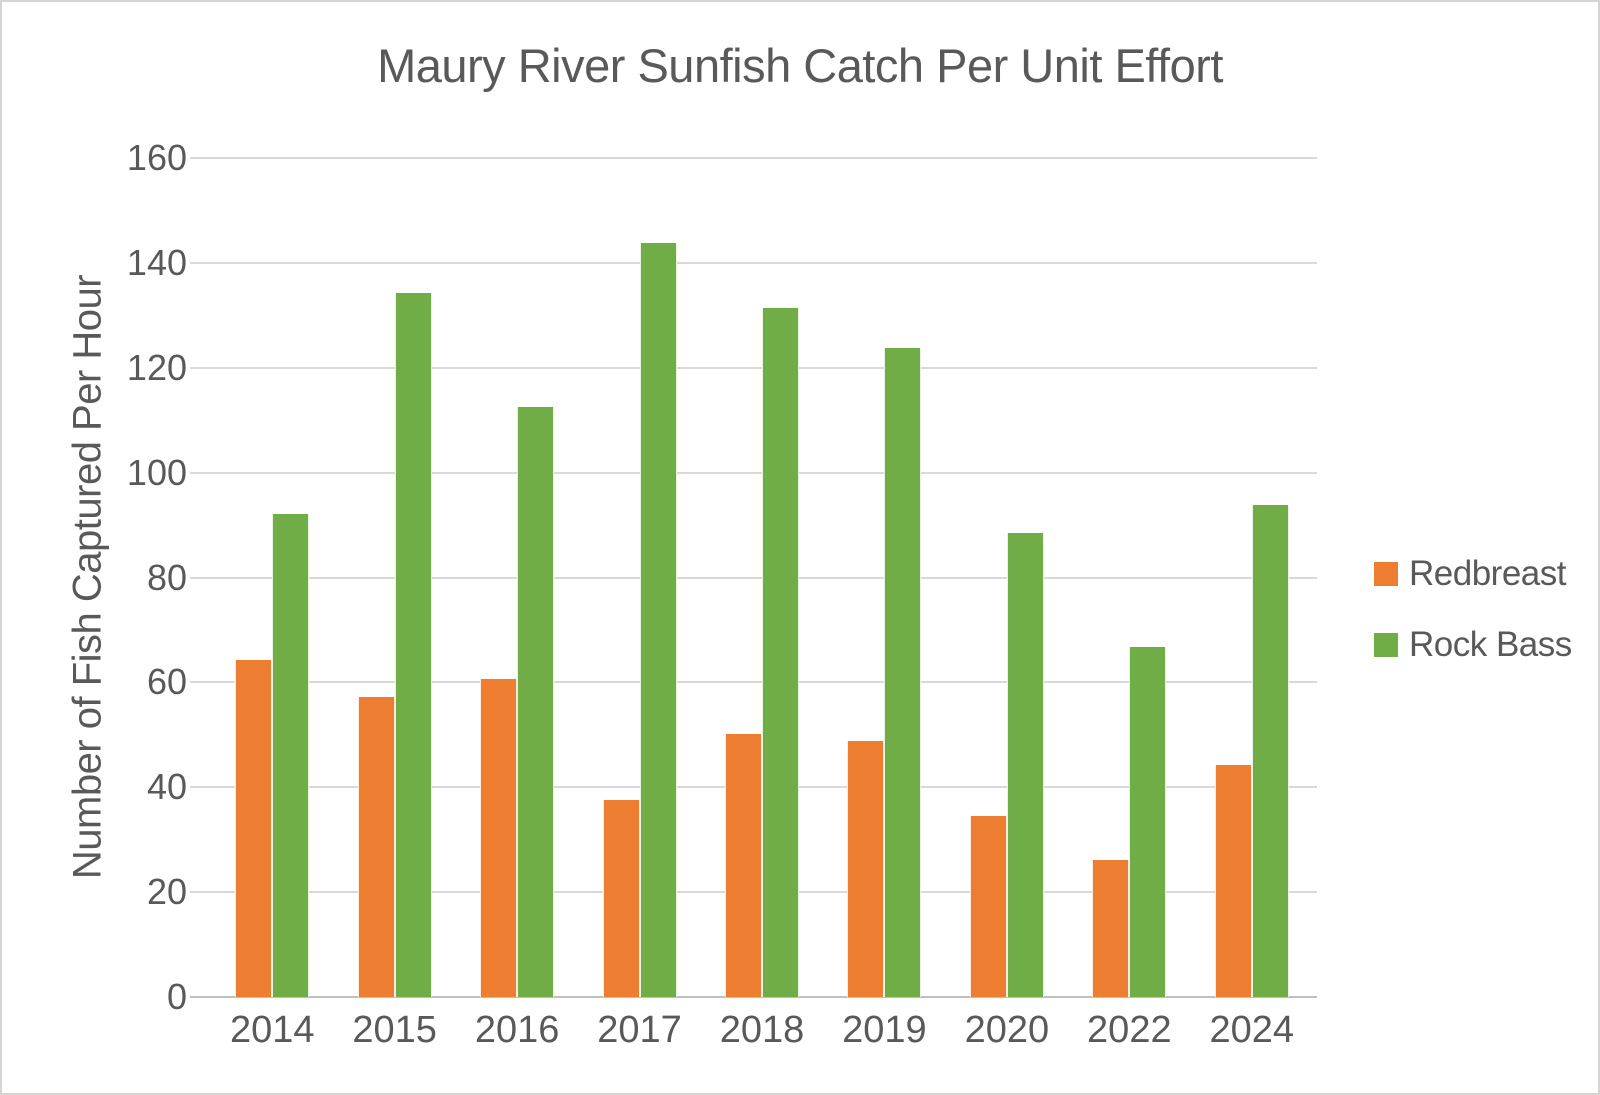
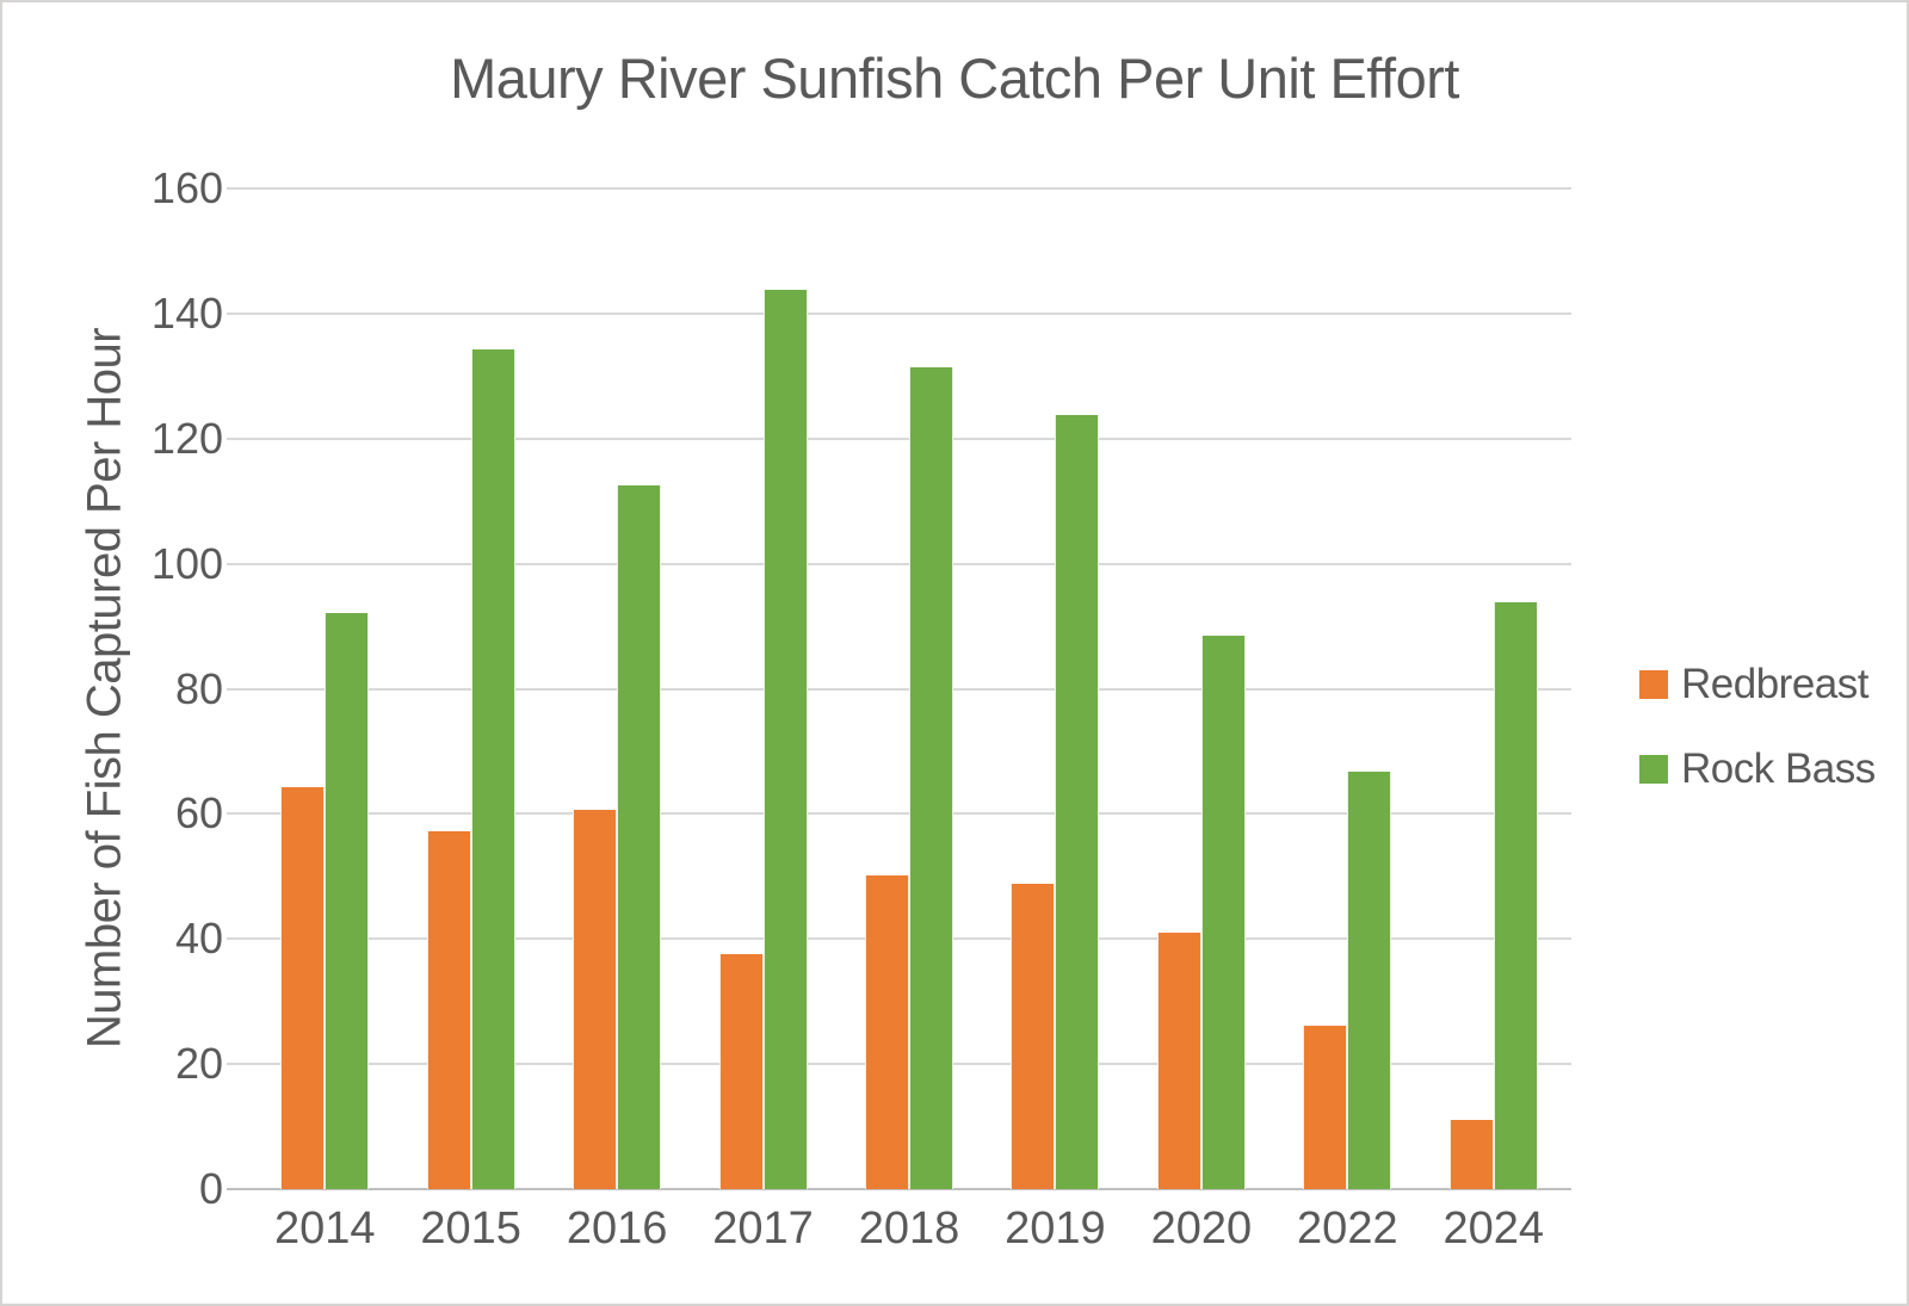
Redbreast/2020: 35 -> 41
Redbreast/2024: 44 -> 11
